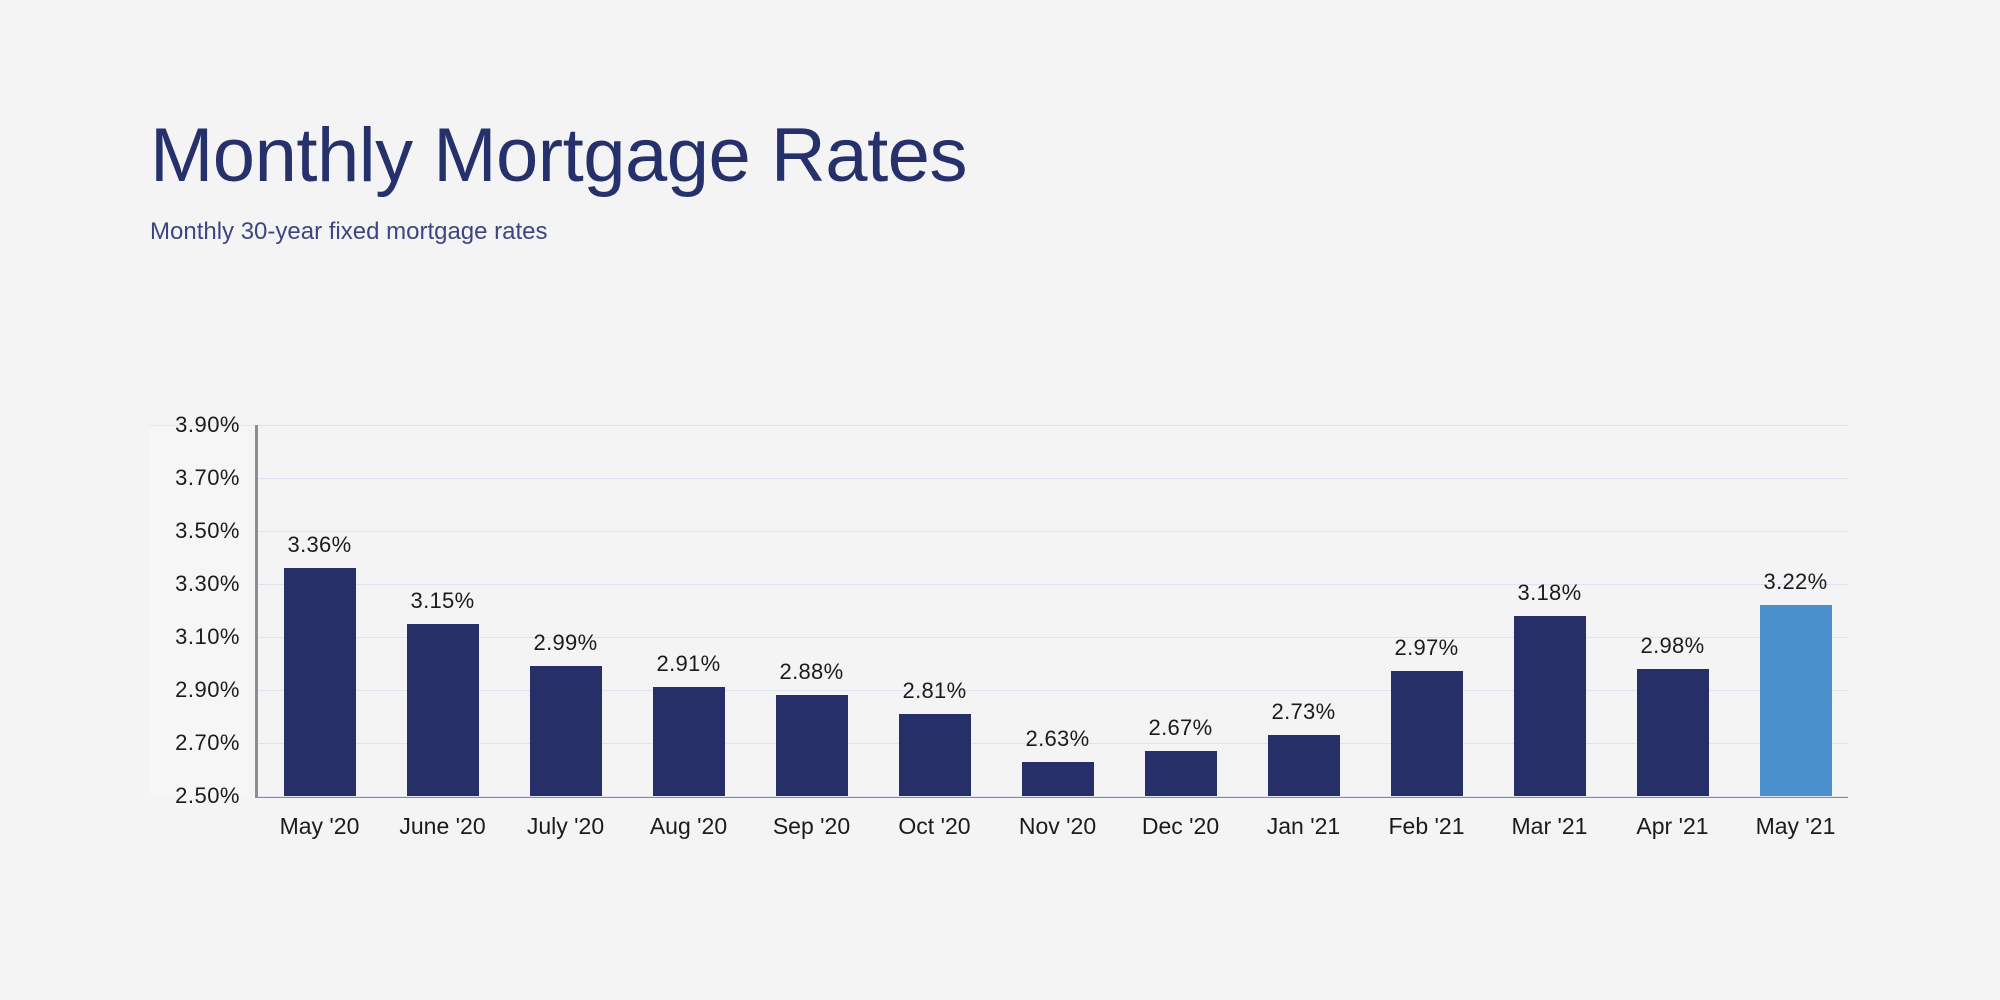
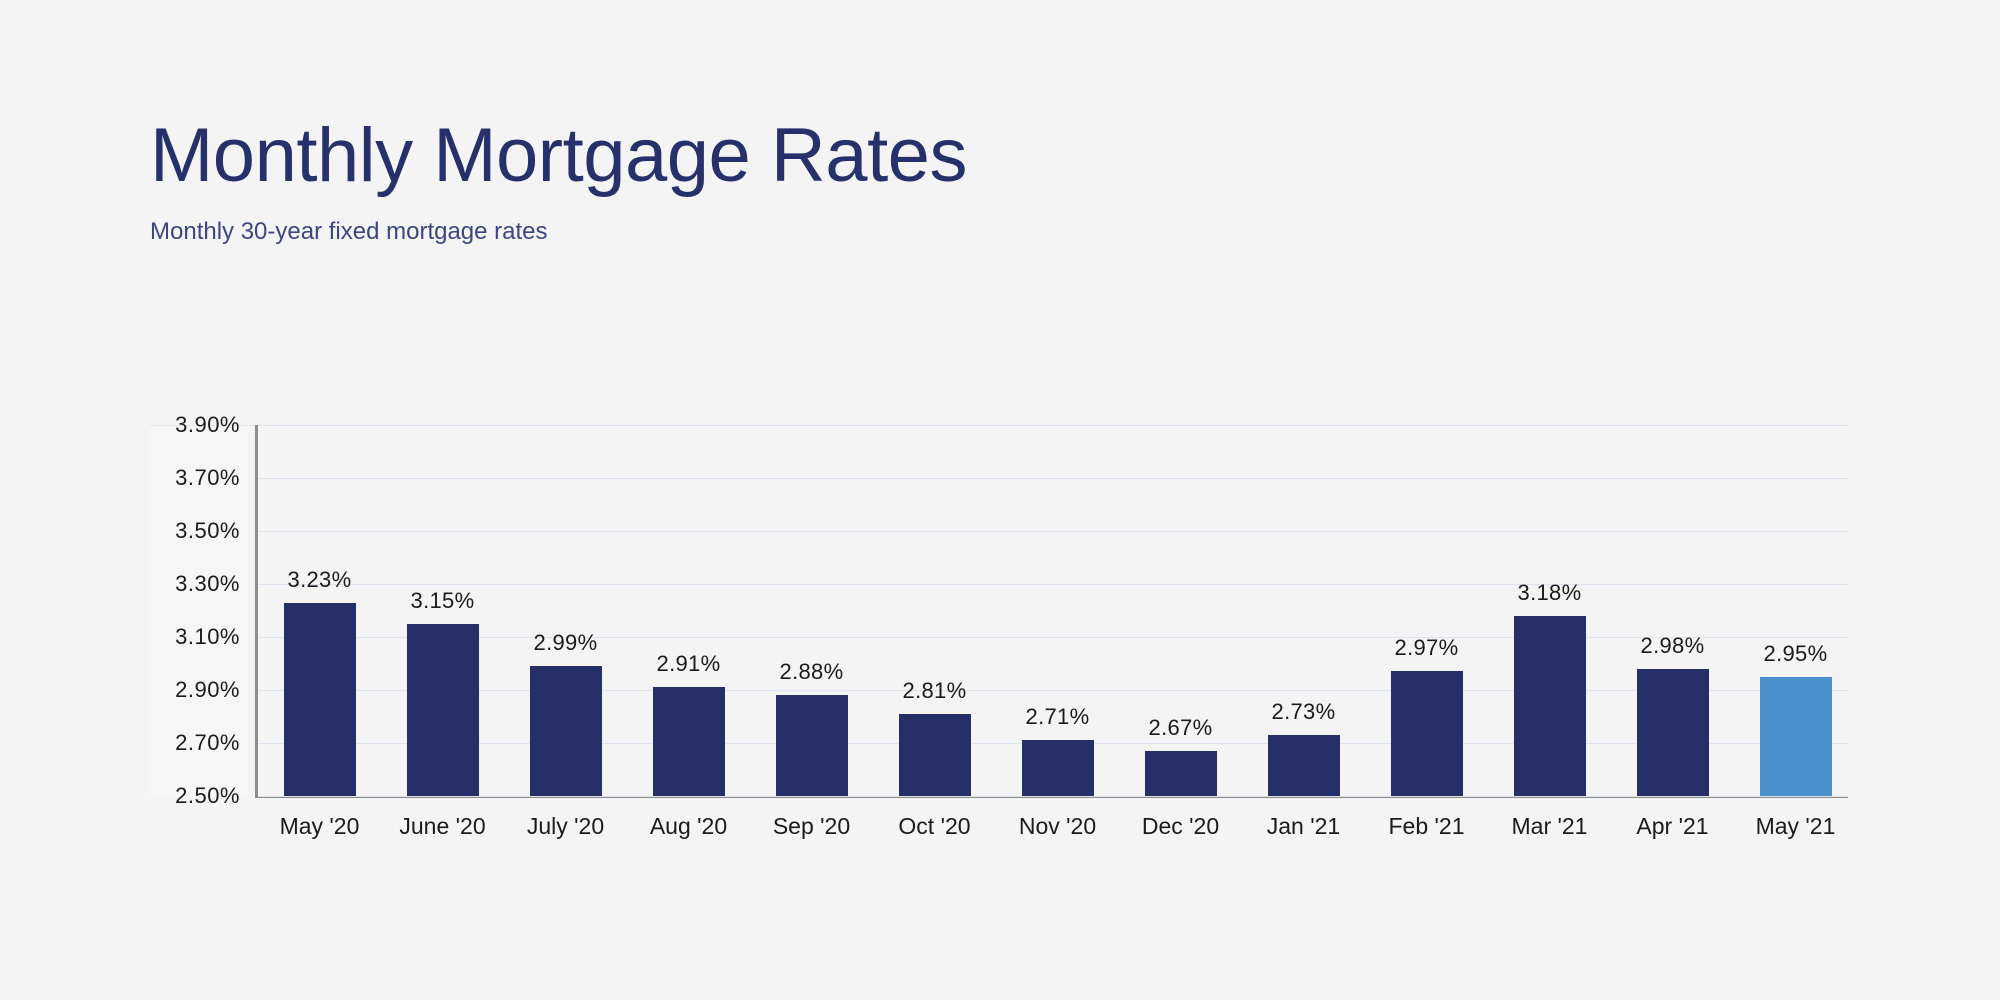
May '20: 3.36% -> 3.23%
Nov '20: 2.63% -> 2.71%
May '21: 3.22% -> 2.95%
